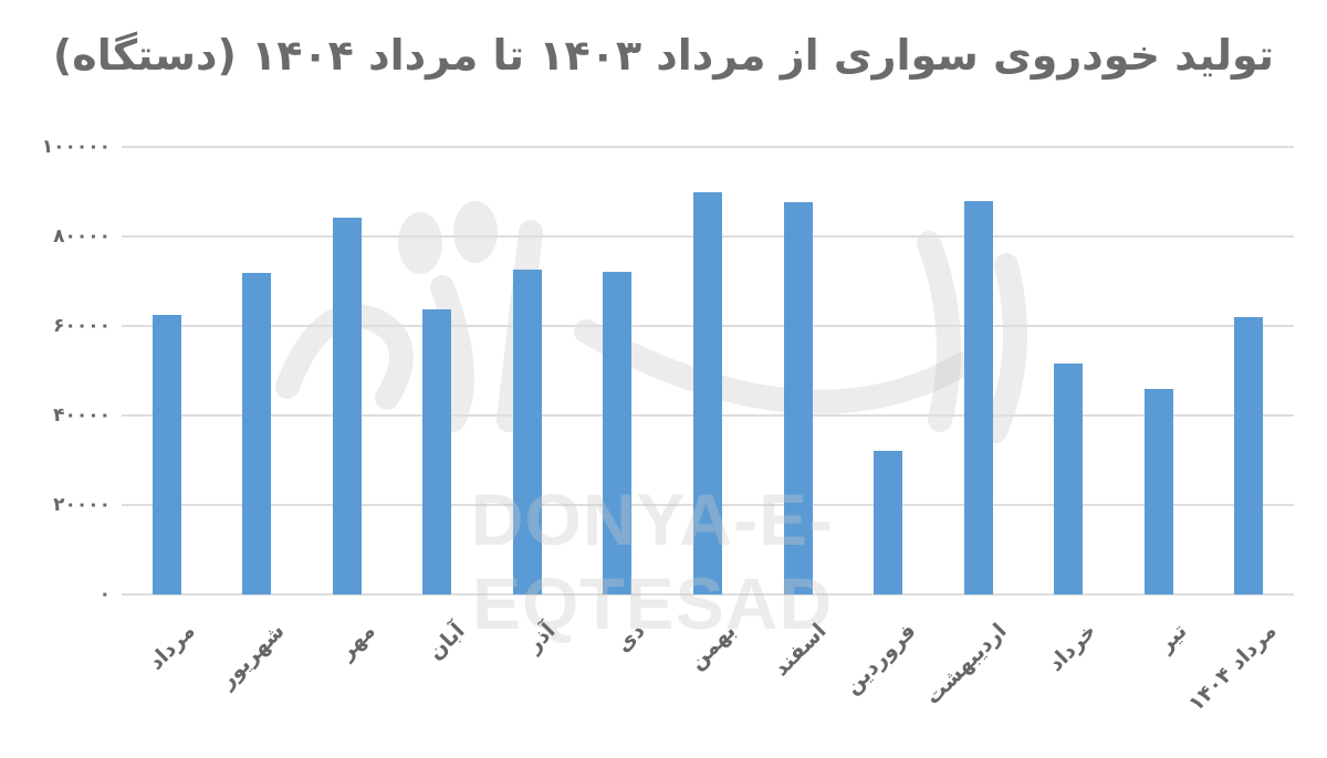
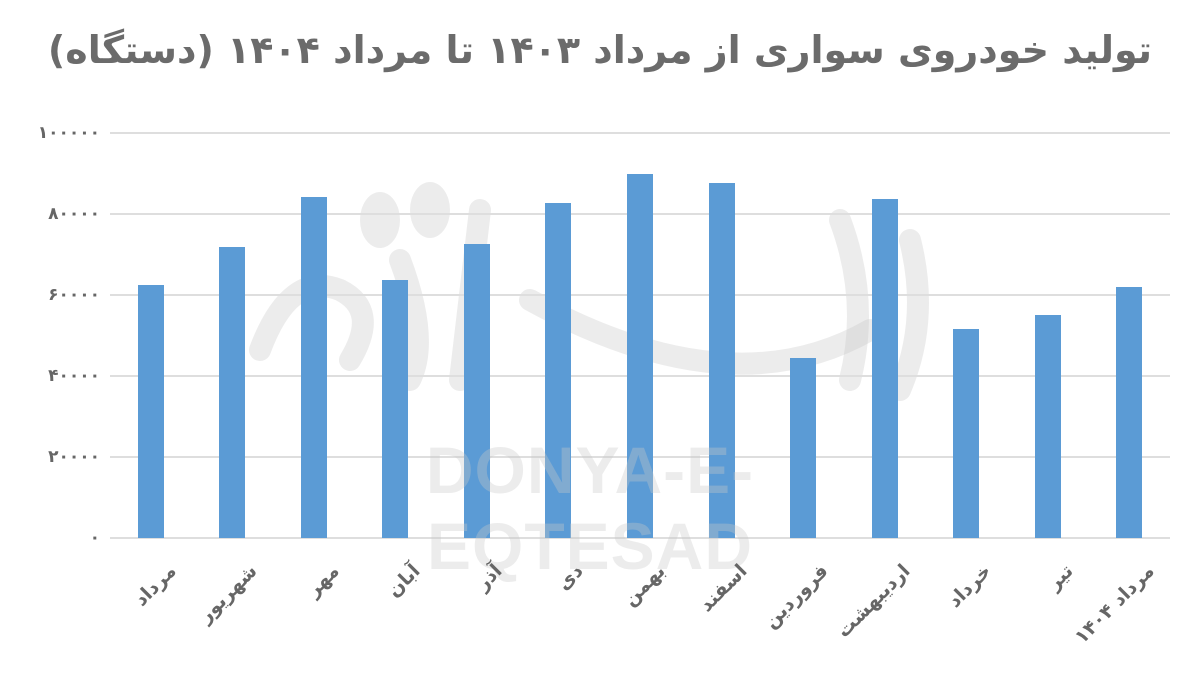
دی: 72000 -> 83000
فروردین: 32000 -> 44000
اردیبهشت: 88000 -> 84000
تیر: 46000 -> 55000
